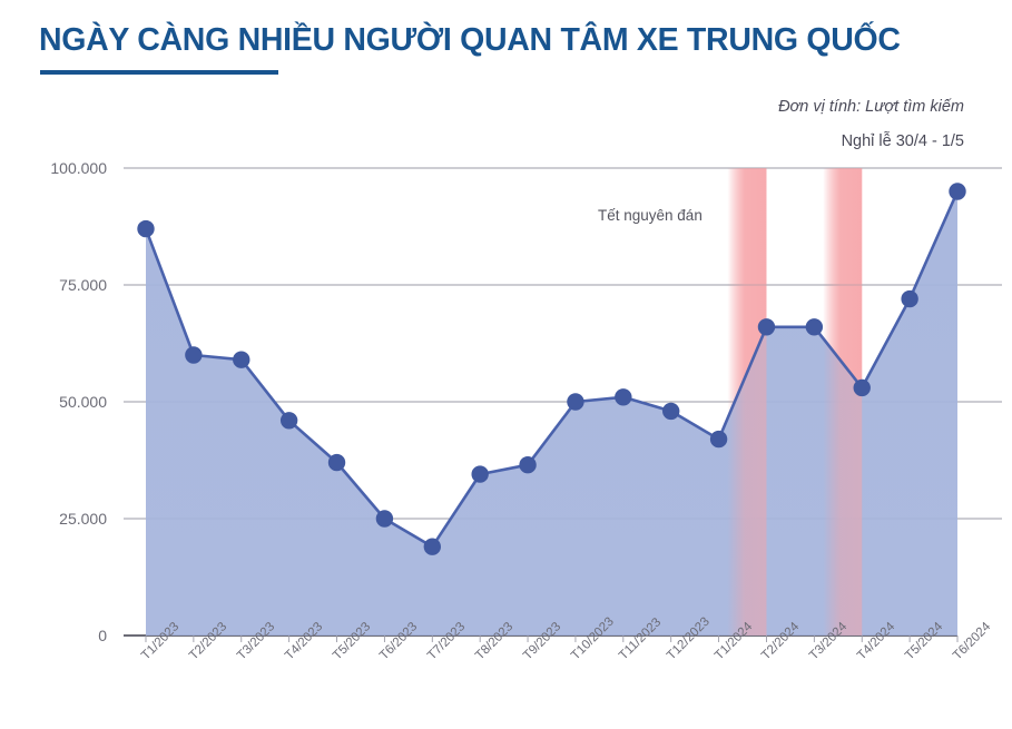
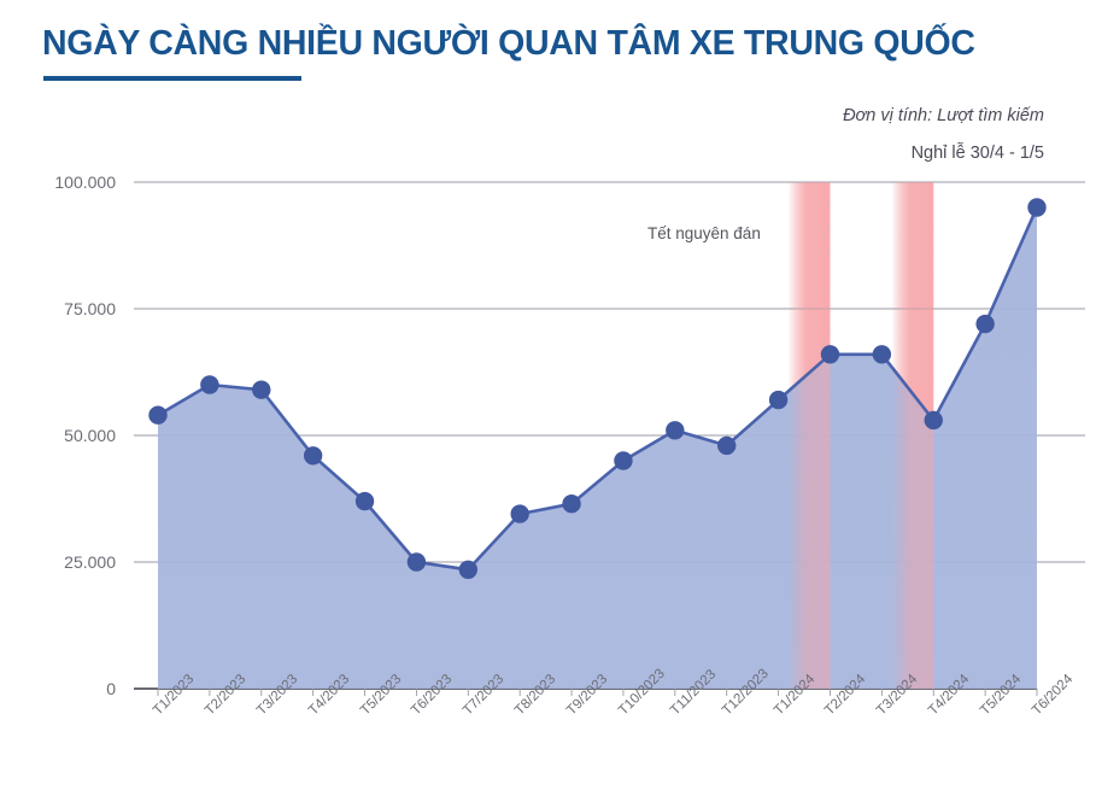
T1/2023: 87000 -> 54000
T7/2023: 19000 -> 24000
T10/2023: 50000 -> 45000
T1/2024: 42000 -> 57000
